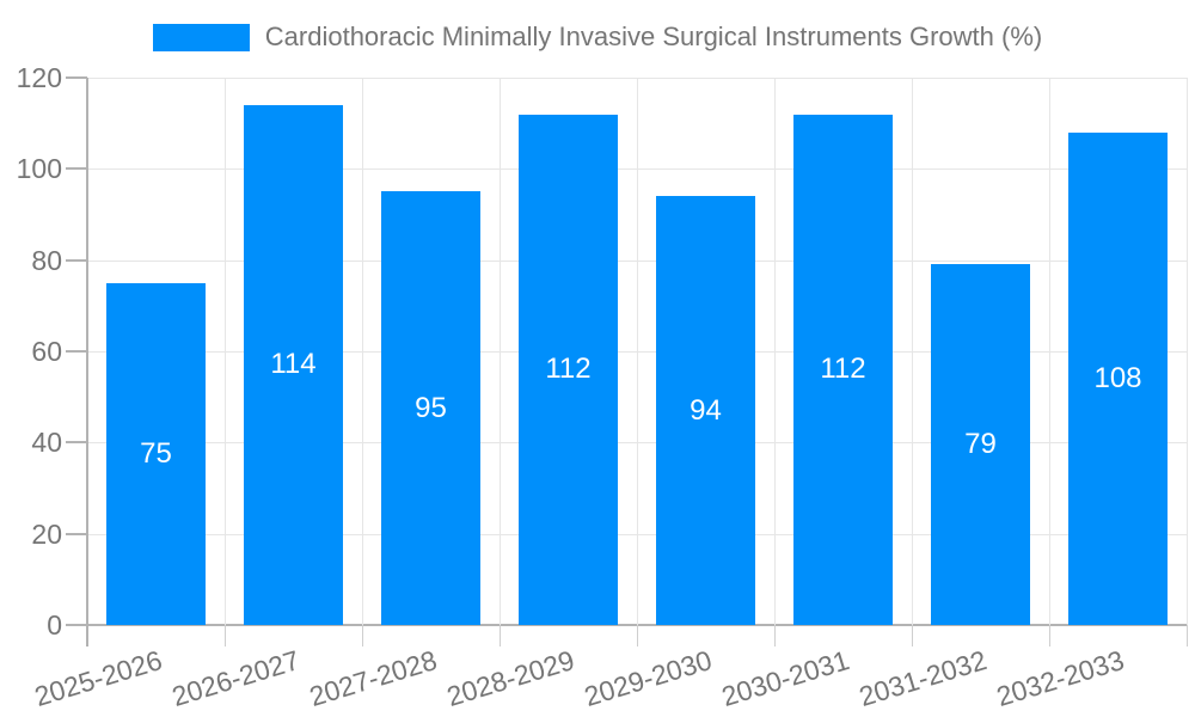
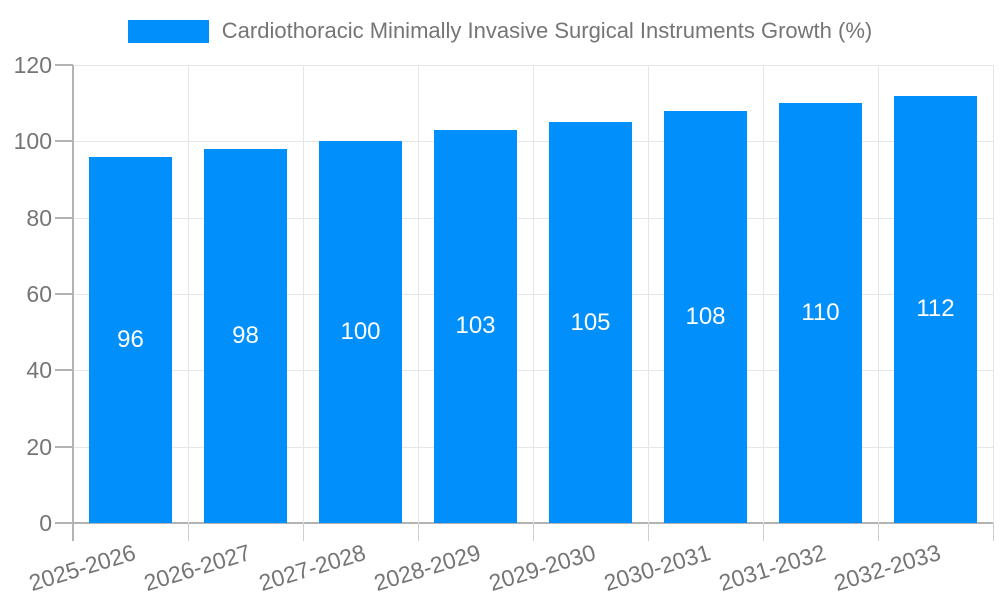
2025-2026: 75 -> 96
2026-2027: 114 -> 98
2027-2028: 95 -> 100
2028-2029: 112 -> 103
2029-2030: 94 -> 105
2030-2031: 112 -> 108
2031-2032: 79 -> 110
2032-2033: 108 -> 112
